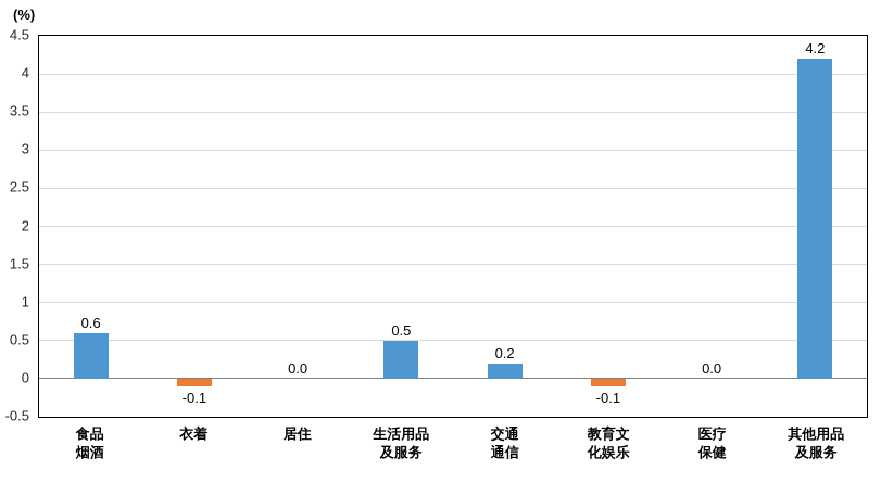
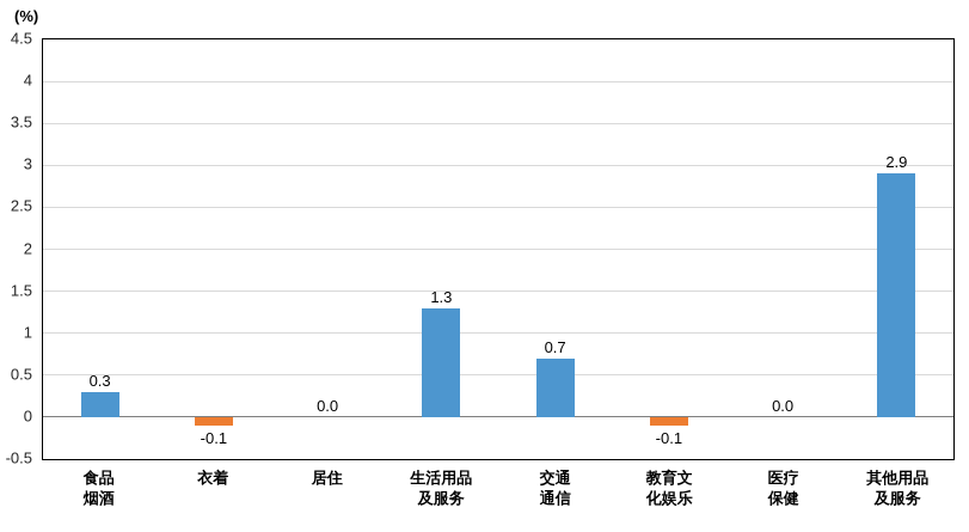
食品 烟酒: 0.6 -> 0.3
生活用品 及服务: 0.5 -> 1.3
交通 通信: 0.2 -> 0.7
其他用品 及服务: 4.2 -> 2.9
